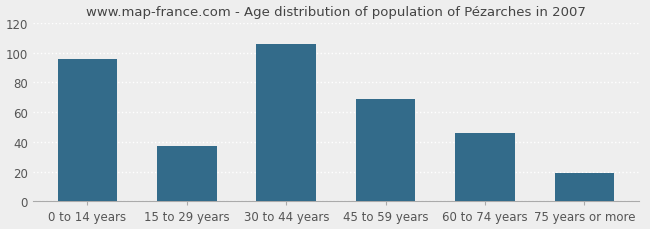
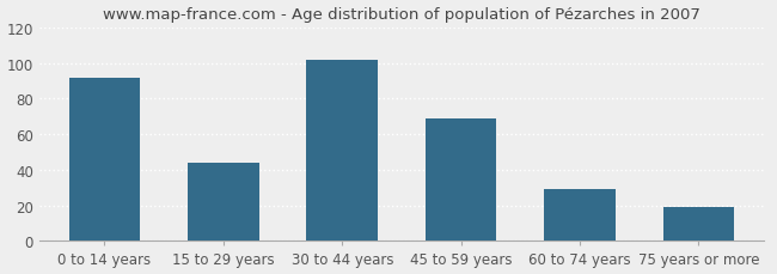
0 to 14 years: 96 -> 92
15 to 29 years: 37 -> 44
30 to 44 years: 106 -> 102
60 to 74 years: 46 -> 29
